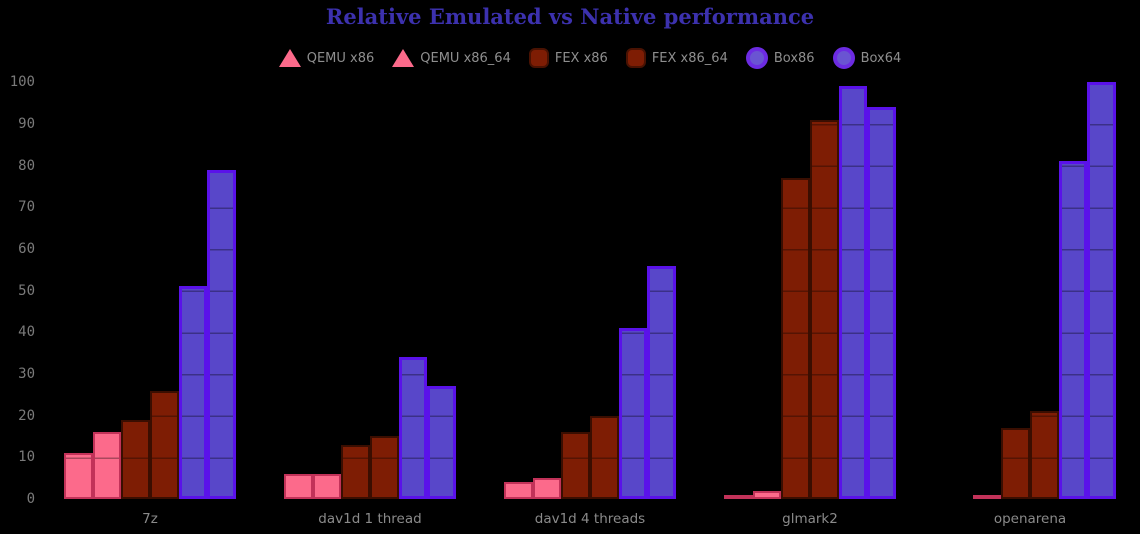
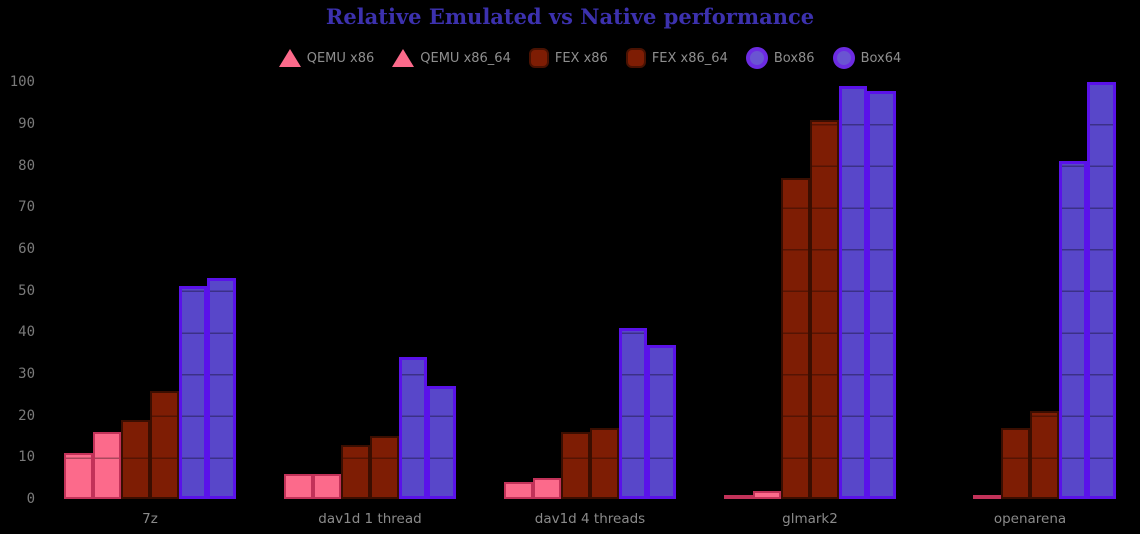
Box64/7z: 79 -> 53
FEX x86_64/dav1d 4 threads: 20 -> 17
Box64/dav1d 4 threads: 56 -> 37
Box64/glmark2: 94 -> 98
